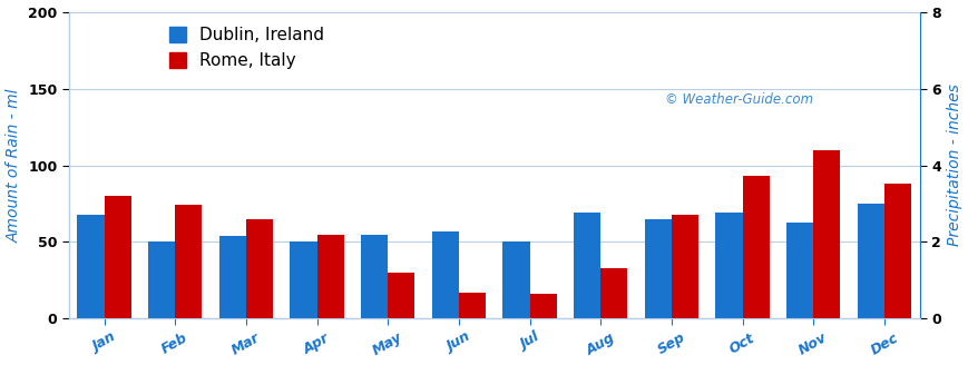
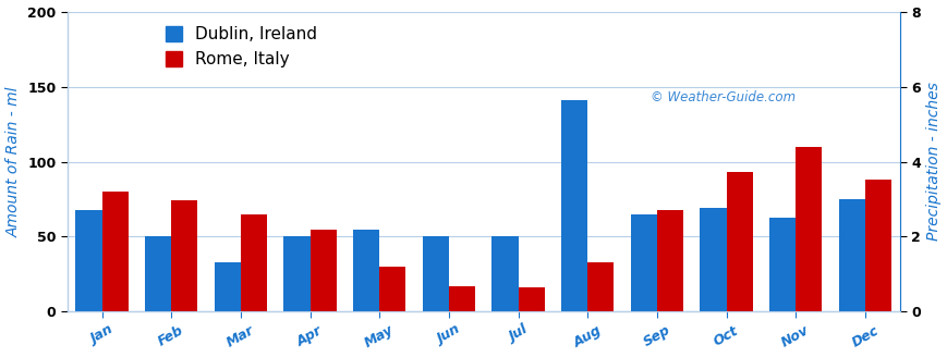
Dublin, Ireland/Mar: 54 -> 33
Dublin, Ireland/Jun: 57 -> 50
Dublin, Ireland/Aug: 69 -> 141
